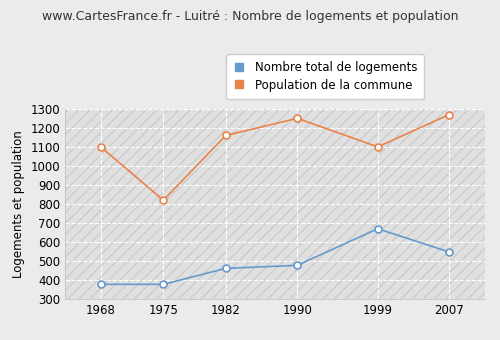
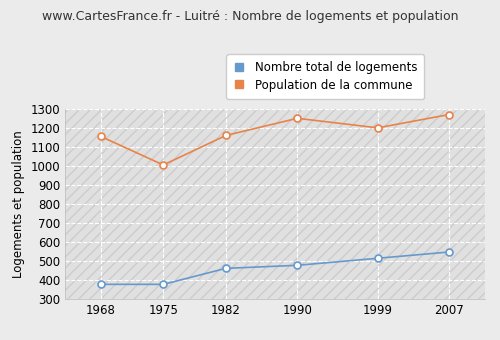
Population de la commune/1968: 1100 -> 1160
Population de la commune/1975: 820 -> 1000
Nombre total de logements/1999: 670 -> 520
Population de la commune/1999: 1100 -> 1200
